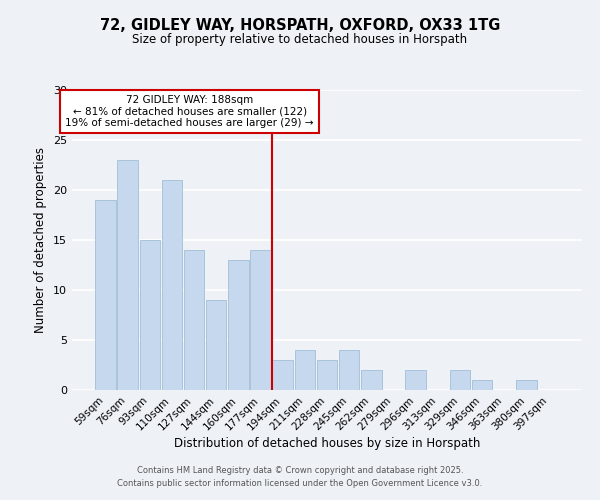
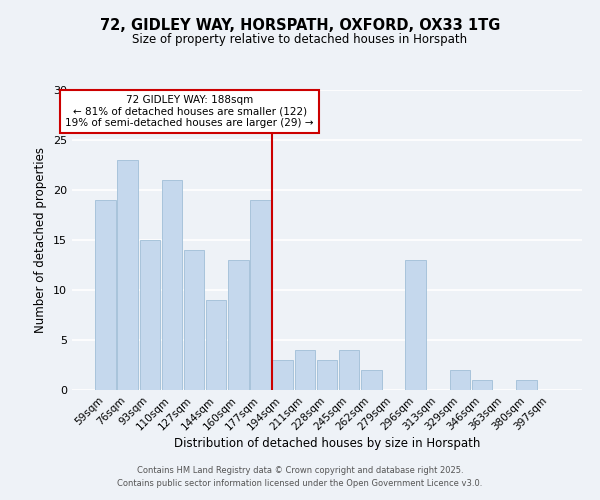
177sqm: 14 -> 19
296sqm: 2 -> 13
